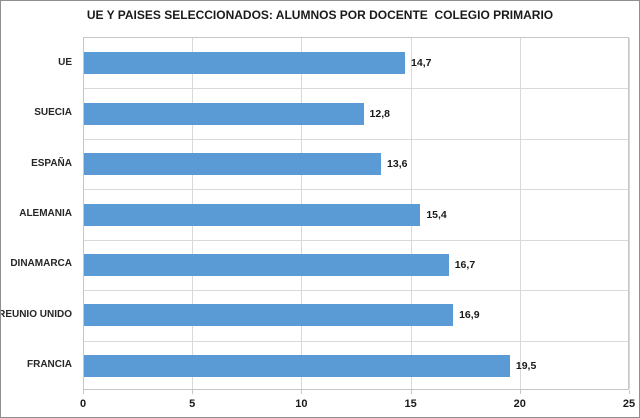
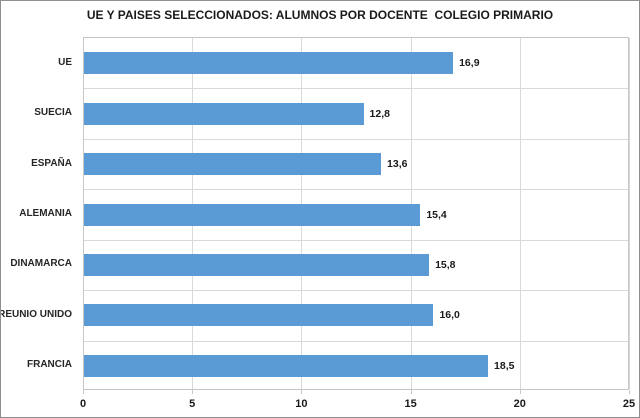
UE: 14,7 -> 16,9
DINAMARCA: 16,7 -> 15,8
REUNIO UNIDO: 16,9 -> 16,0
FRANCIA: 19,5 -> 18,5
